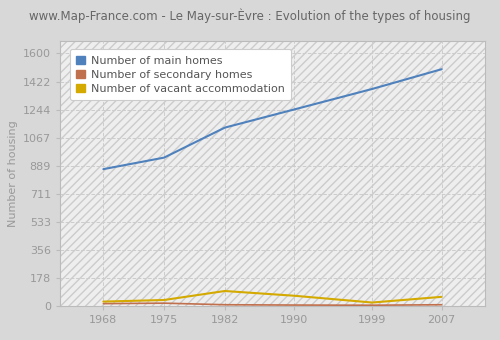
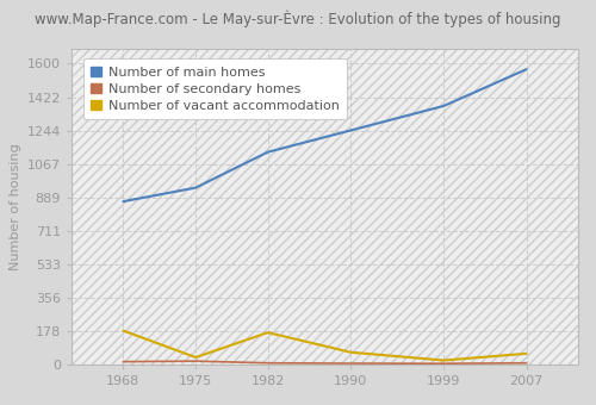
Number of vacant accommodation/1968: 30 -> 180
Number of vacant accommodation/1982: 100 -> 170
Number of main homes/2007: 1500 -> 1570
